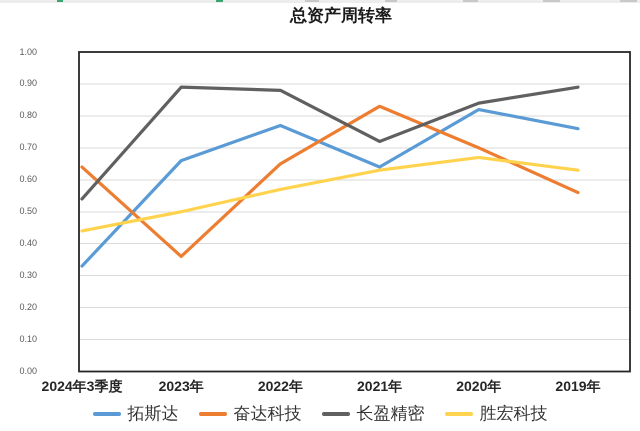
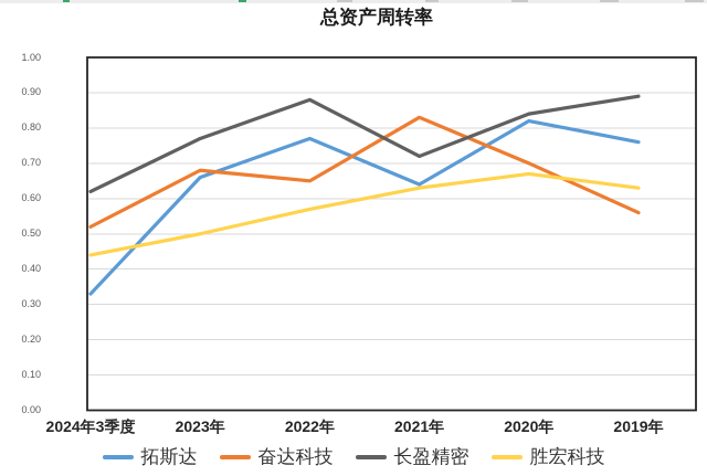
奋达科技/2024年3季度: 0.64 -> 0.52
长盈精密/2024年3季度: 0.54 -> 0.62
奋达科技/2023年: 0.36 -> 0.68
长盈精密/2023年: 0.89 -> 0.77
